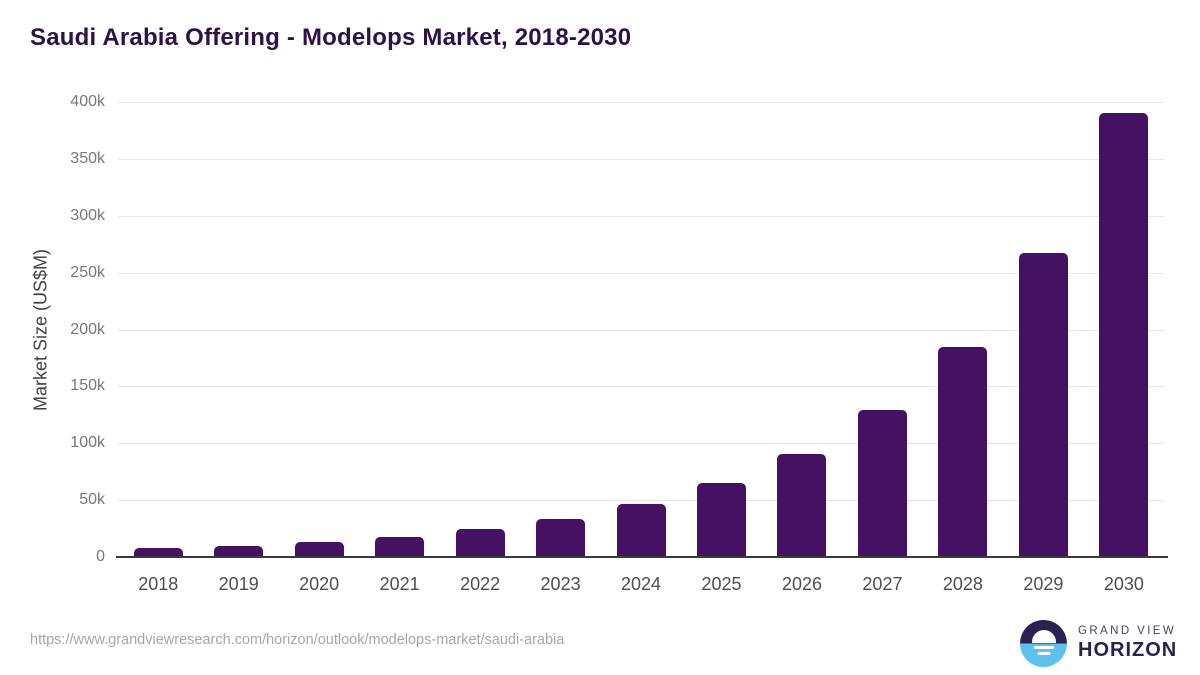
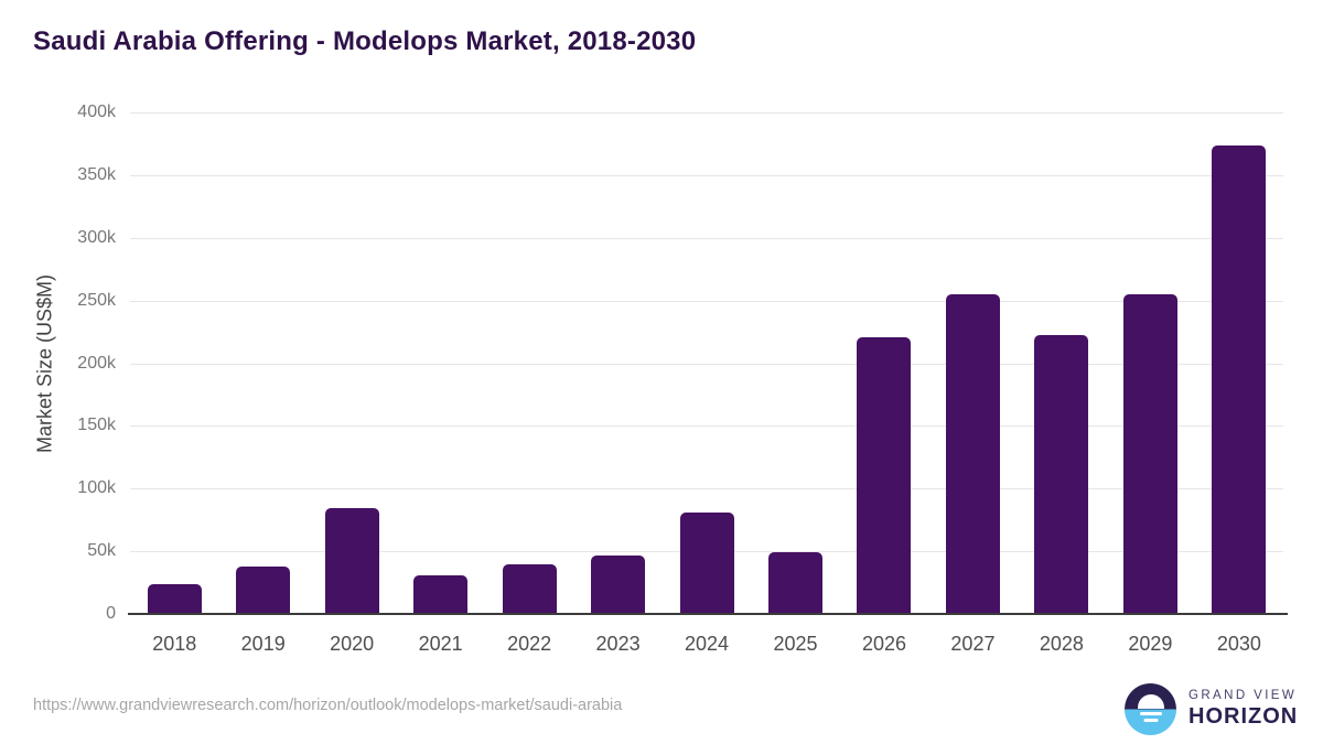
2018: 8k -> 24k
2019: 10k -> 38k
2020: 14k -> 84k
2021: 18k -> 31k
2022: 25k -> 40k
2023: 34k -> 47k
2024: 46k -> 81k
2025: 65k -> 49k
2026: 91k -> 221k
2027: 129k -> 255k
2028: 185k -> 222k
2029: 267k -> 255k
2030: 390k -> 374k
